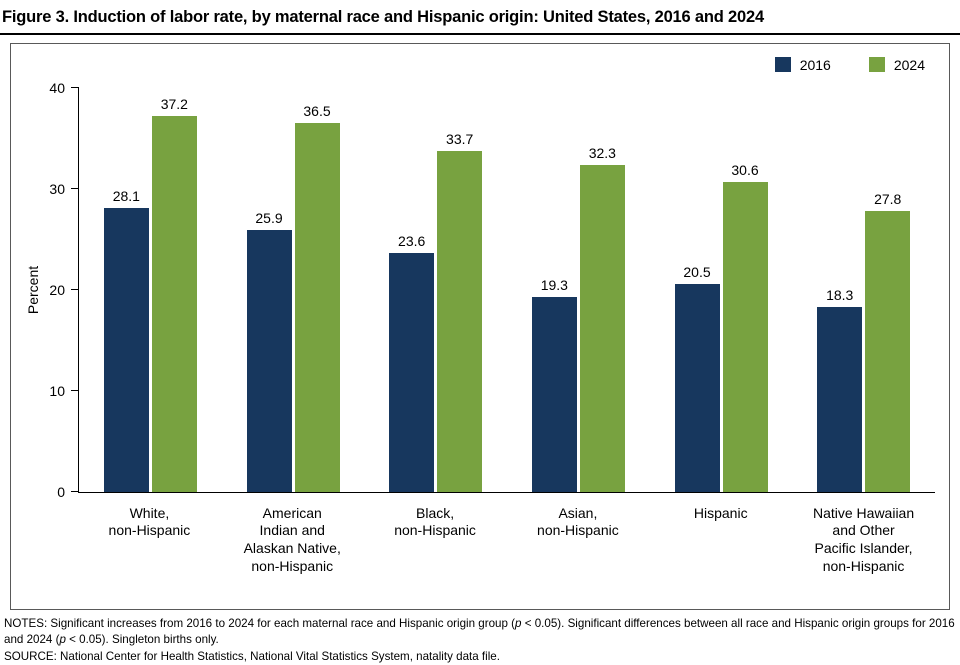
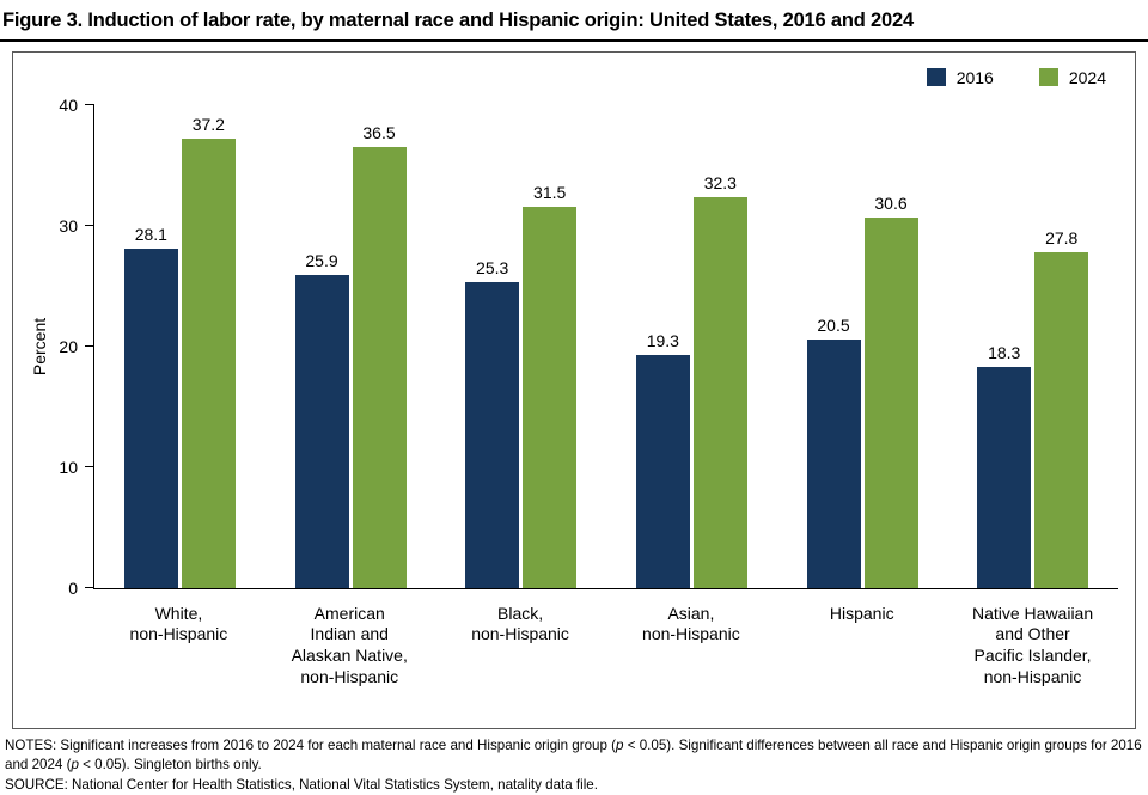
2016/Black, non-Hispanic: 23.6 -> 25.3
2024/Black, non-Hispanic: 33.7 -> 31.5
